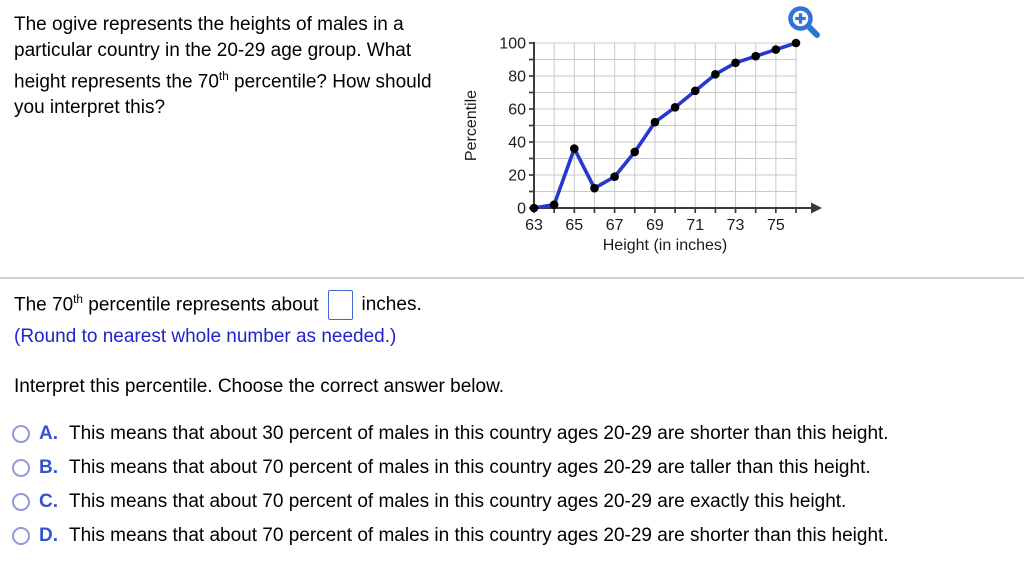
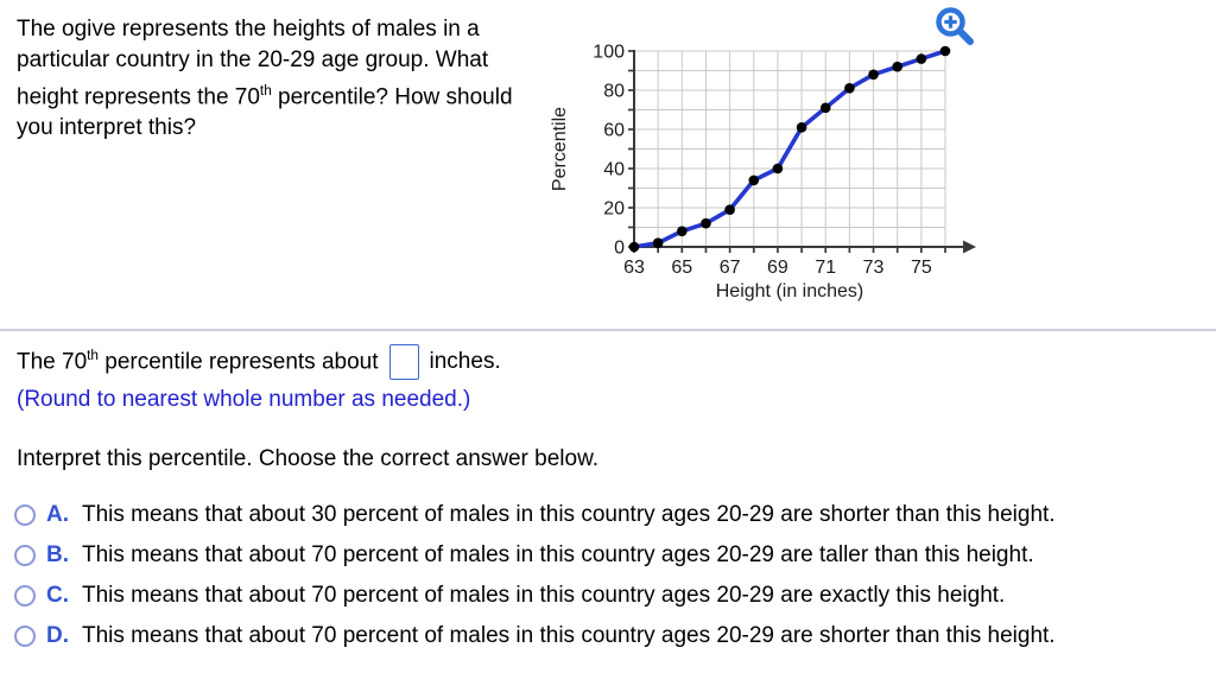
65: 36 -> 8
69: 52 -> 40
